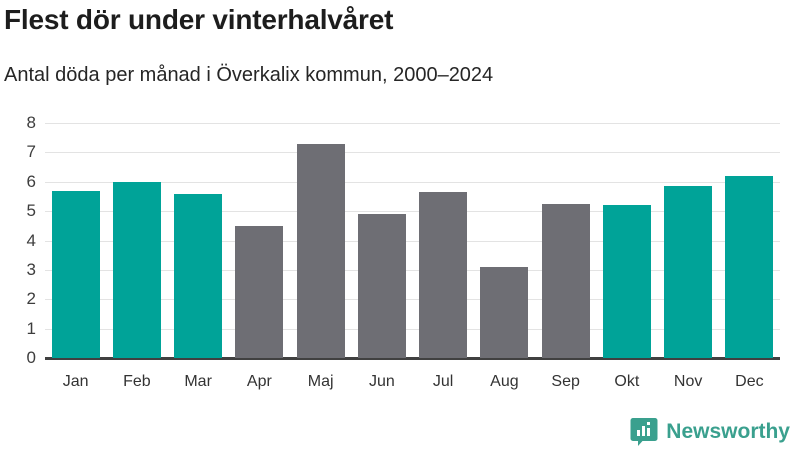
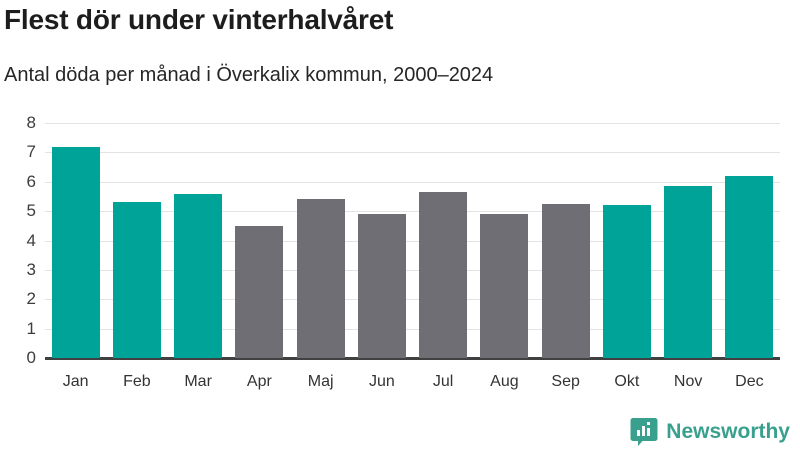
Jan: 5.7 -> 7.2
Feb: 6.0 -> 5.3
Maj: 7.3 -> 5.4
Aug: 3.1 -> 4.9
